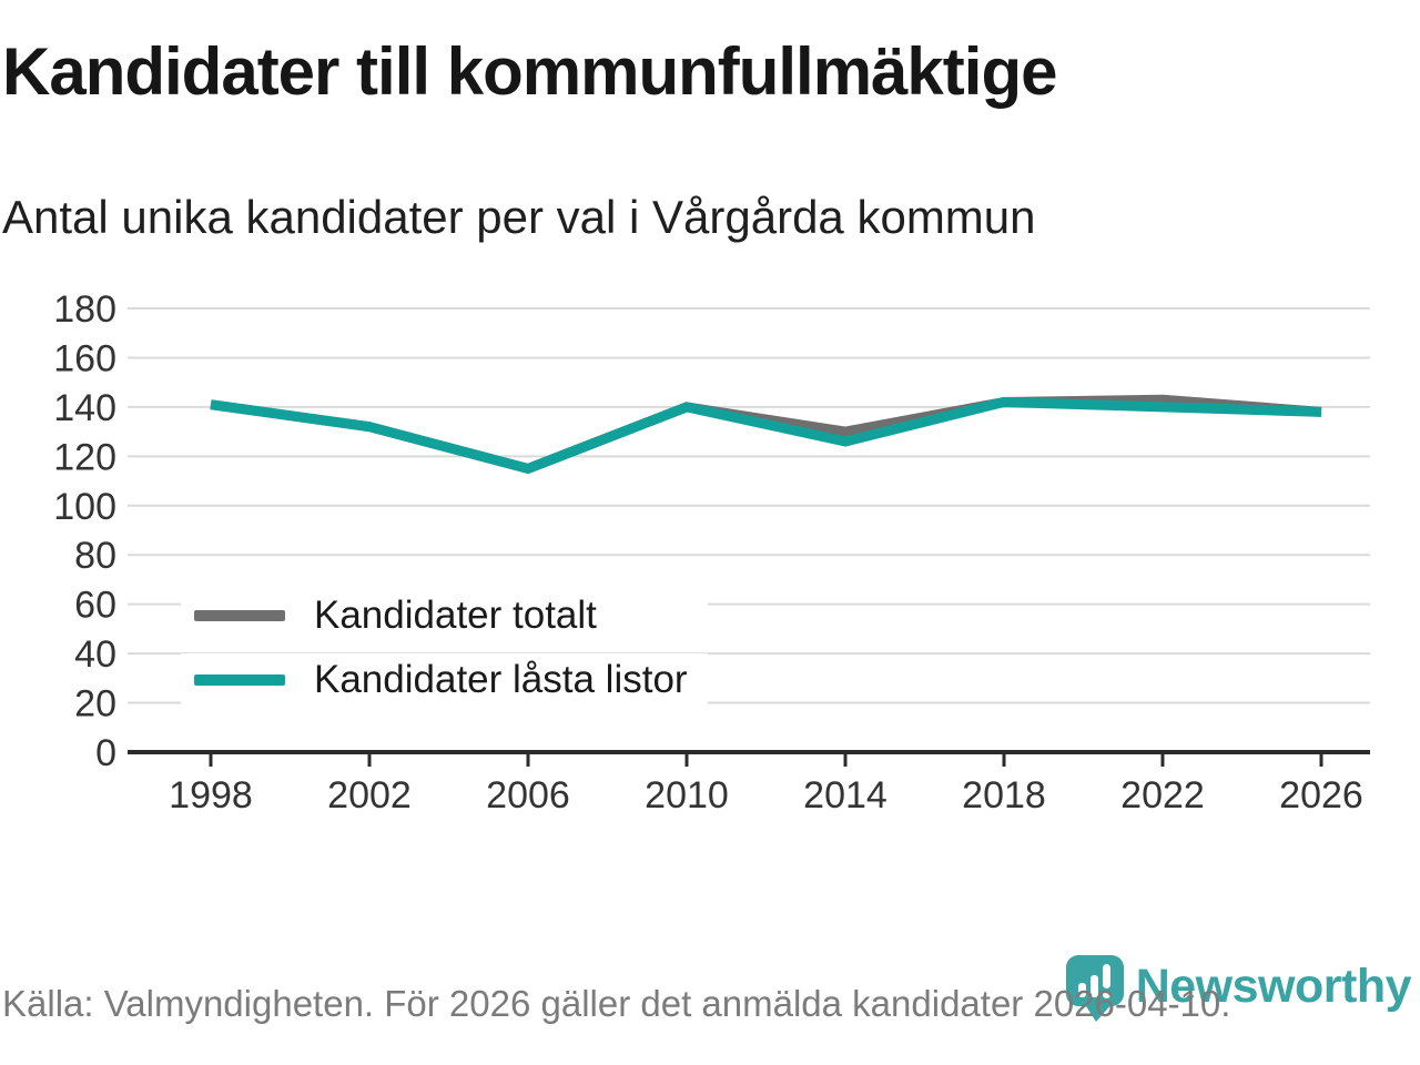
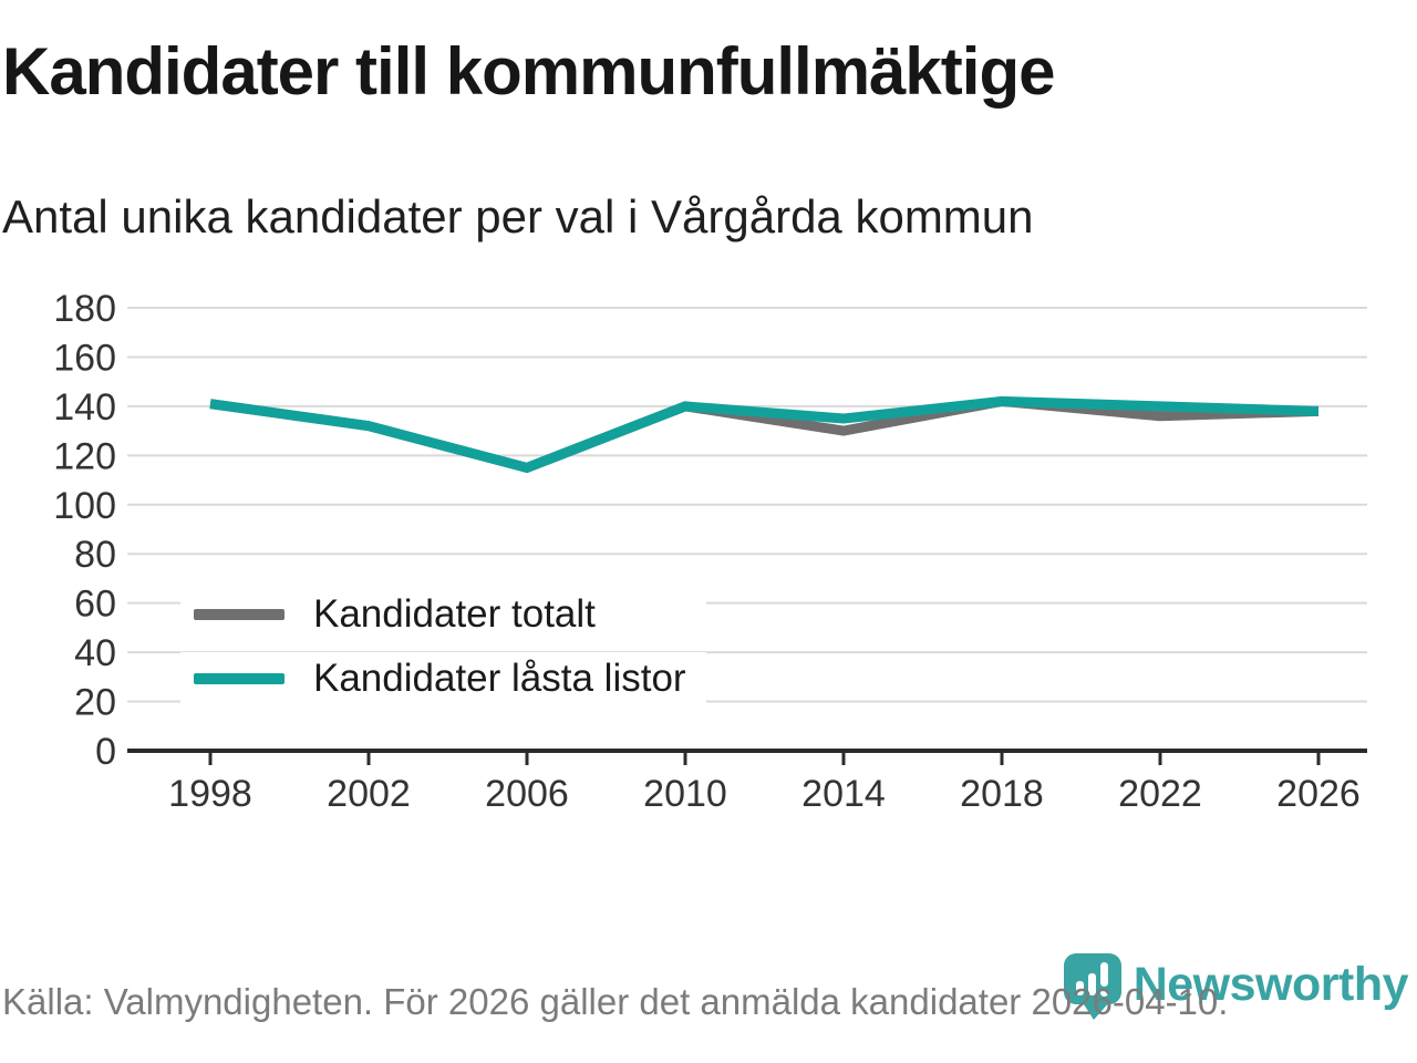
Kandidater låsta listor/2014: 126 -> 135
Kandidater totalt/2022: 143 -> 136
